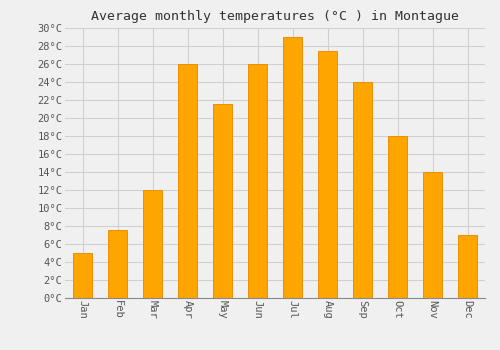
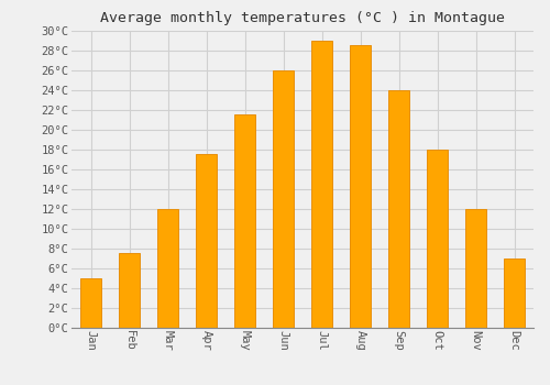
Apr: 26.0°C -> 17.5°C
Aug: 27.4°C -> 28.5°C
Nov: 14.0°C -> 12.0°C
